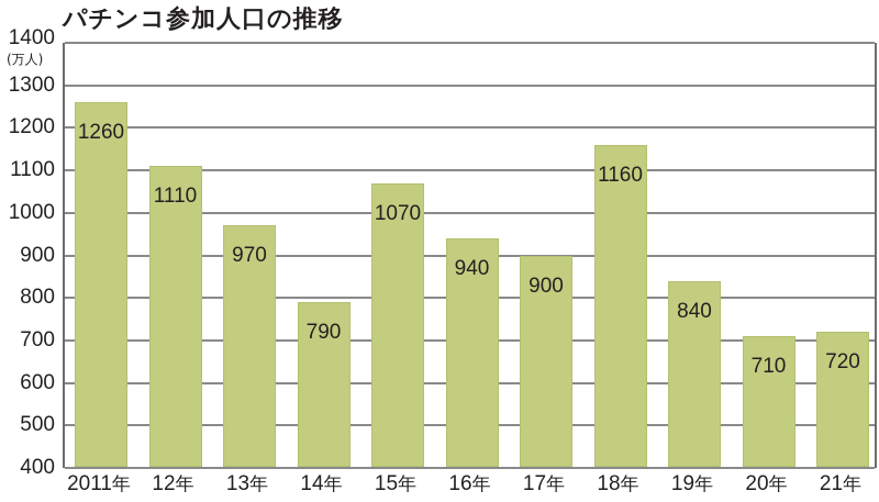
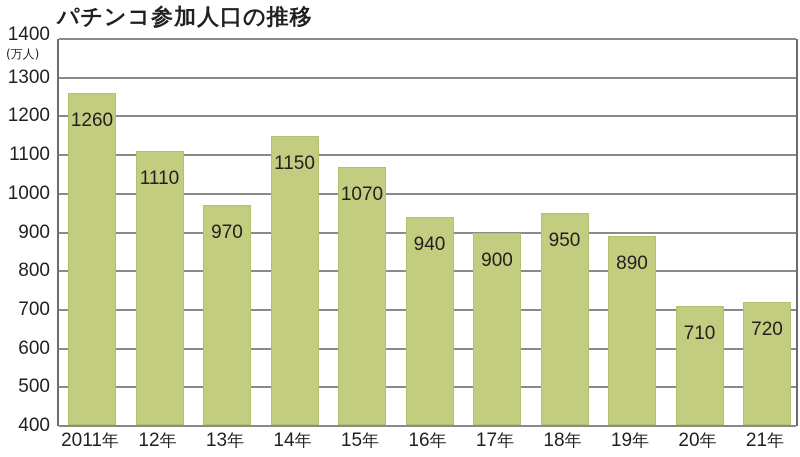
14年: 790 -> 1150
18年: 1160 -> 950
19年: 840 -> 890
